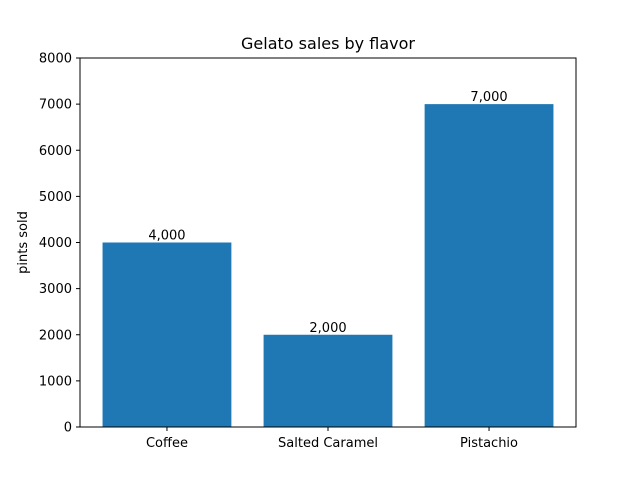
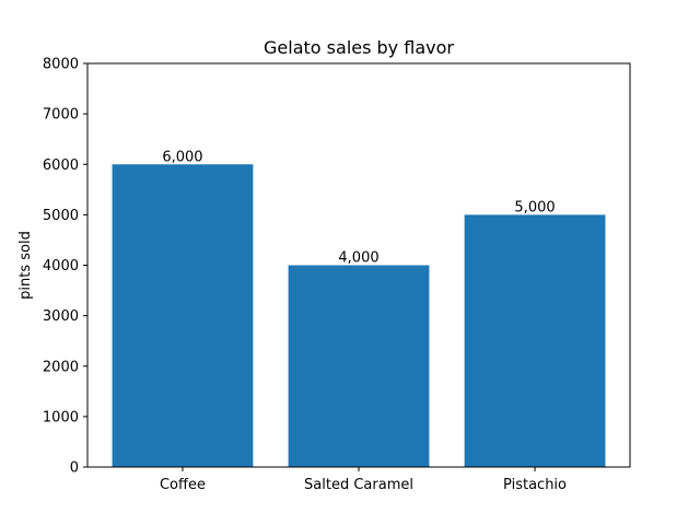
Coffee: 4,000 -> 6,000
Salted Caramel: 2,000 -> 4,000
Pistachio: 7,000 -> 5,000
